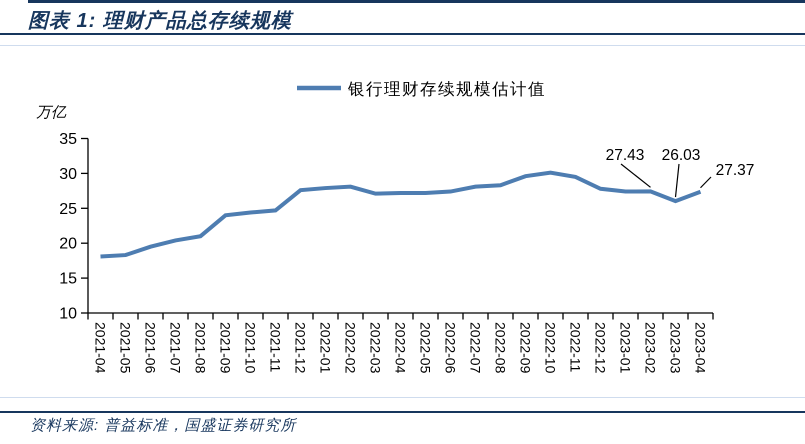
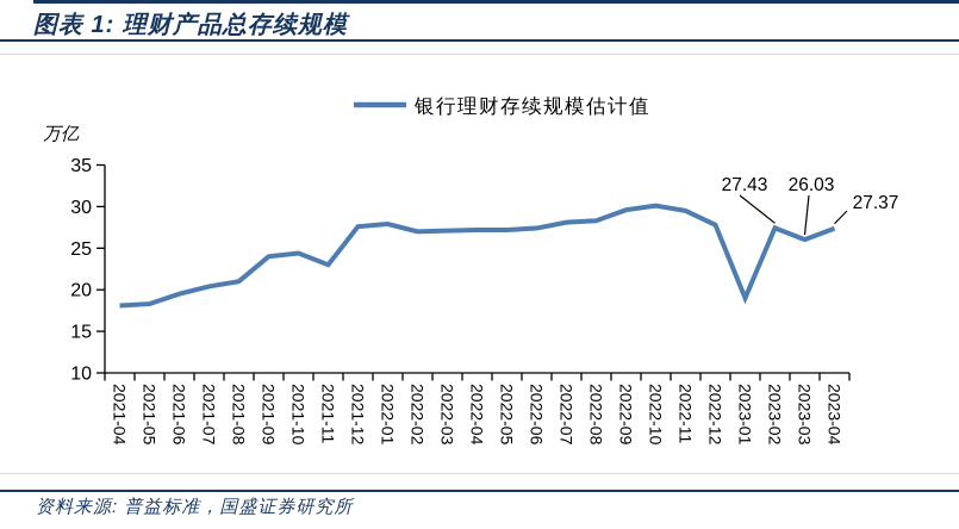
2021-11: 25 -> 23
2022-02: 28 -> 27
2023-01: 27 -> 19
